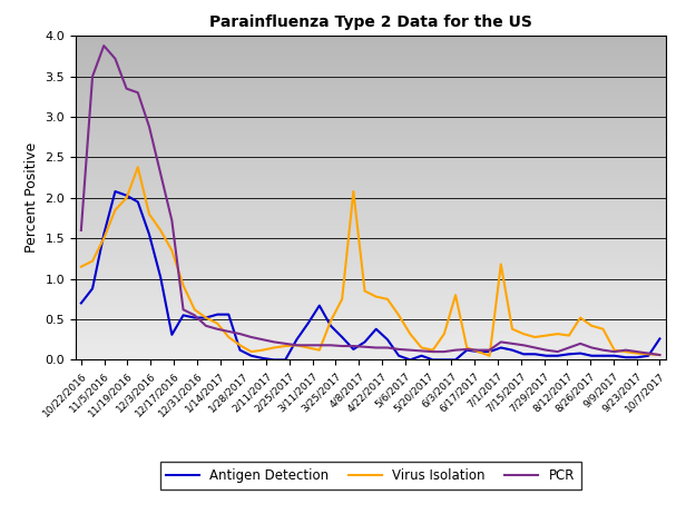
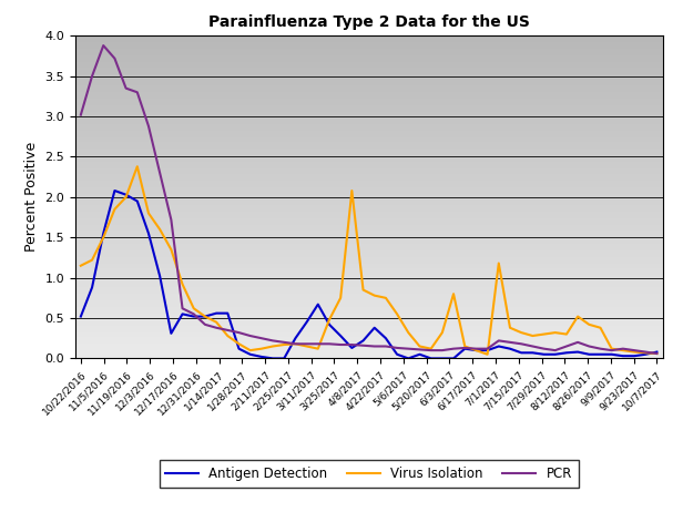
Antigen Detection/10/22/2016: 0.70 -> 0.52
PCR/10/22/2016: 1.60 -> 3.02
Antigen Detection/10/7/2017: 0.26 -> 0.08
